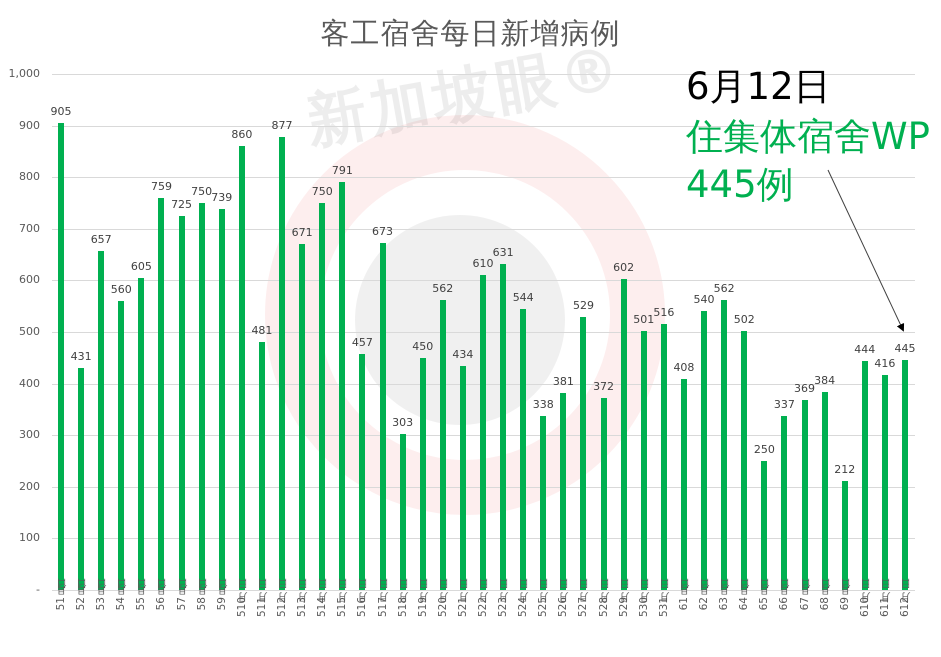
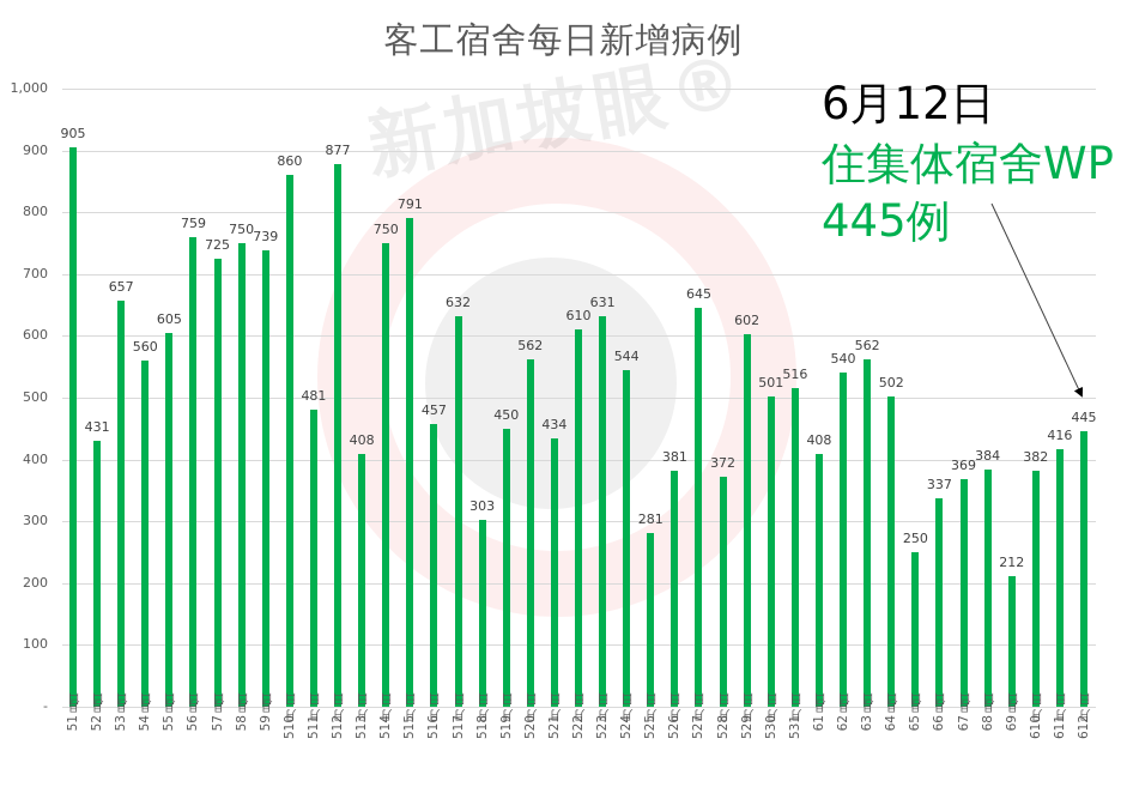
5月13日: 671 -> 408
5月17日: 673 -> 632
5月25日: 338 -> 281
5月27日: 529 -> 645
6月10日: 444 -> 382
